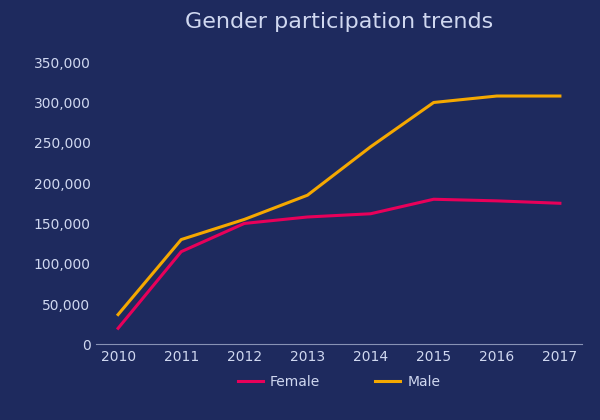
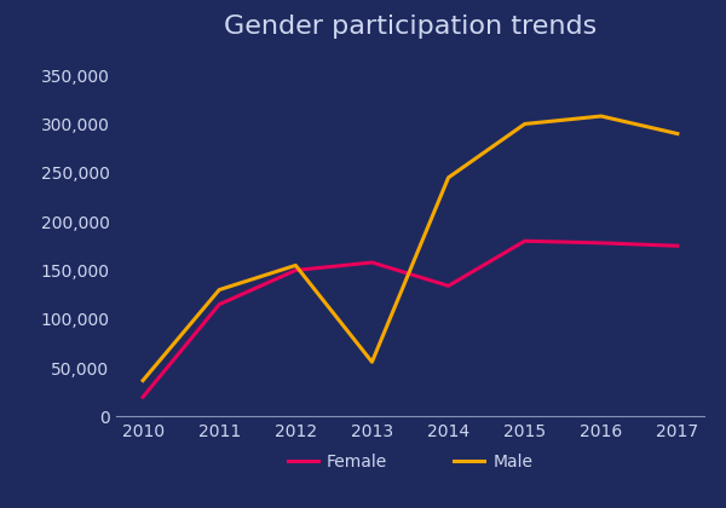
Male/2013: 185,000 -> 56,000
Female/2014: 162,000 -> 134,000
Male/2017: 308,000 -> 290,000
